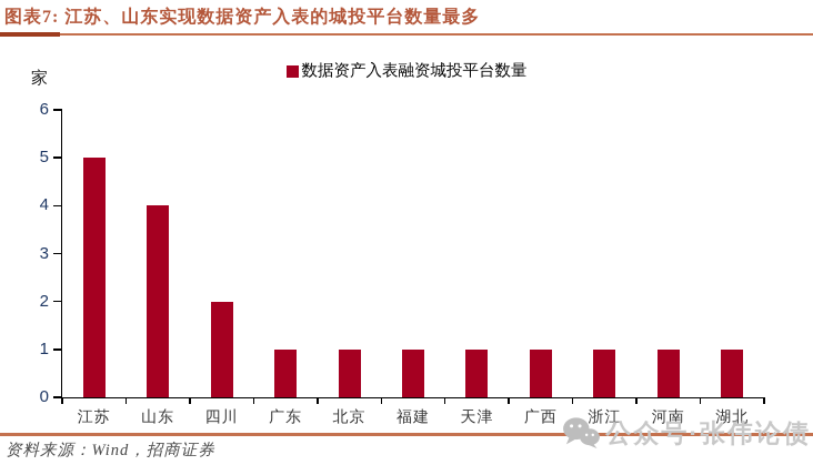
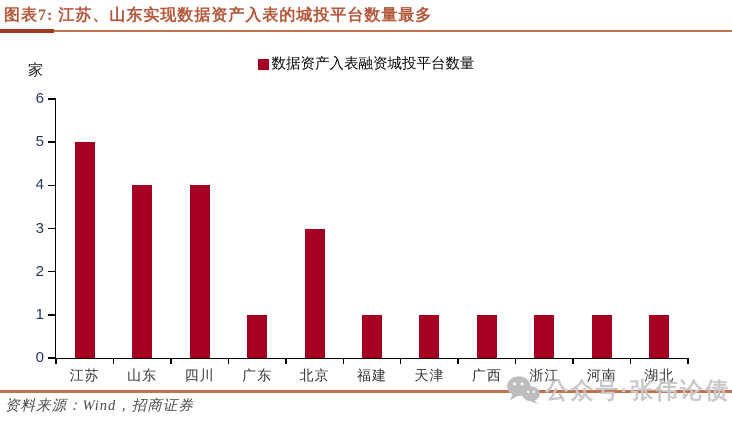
四川: 2 -> 4
北京: 1 -> 3
